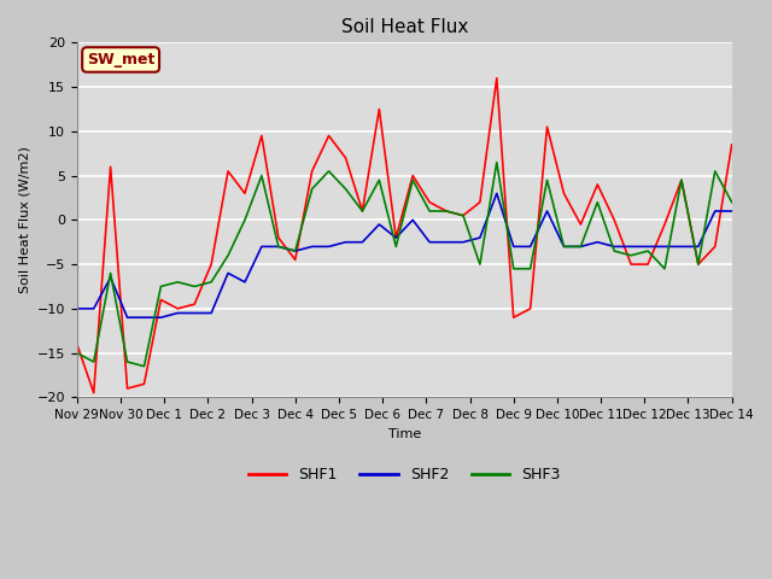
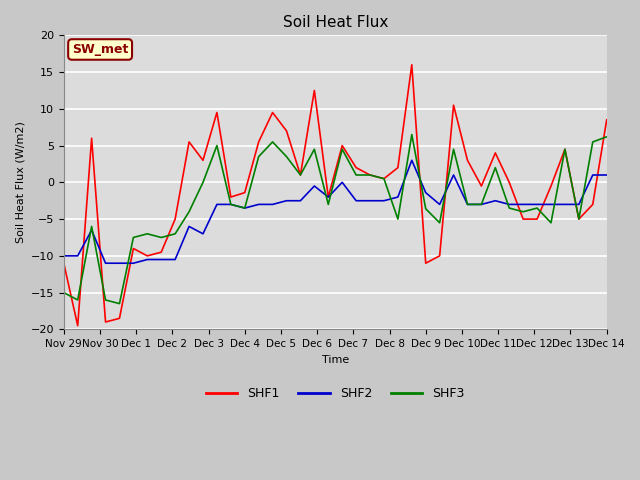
SHF1/Nov 29: -14.0 -> -11.0
SHF1/Dec 4: -4.5 -> -1.4
SHF2/Dec 9: -3.0 -> -1.4
SHF3/Dec 9: -5.5 -> -3.6
SHF3/Dec 14: 2.0 -> 6.2
